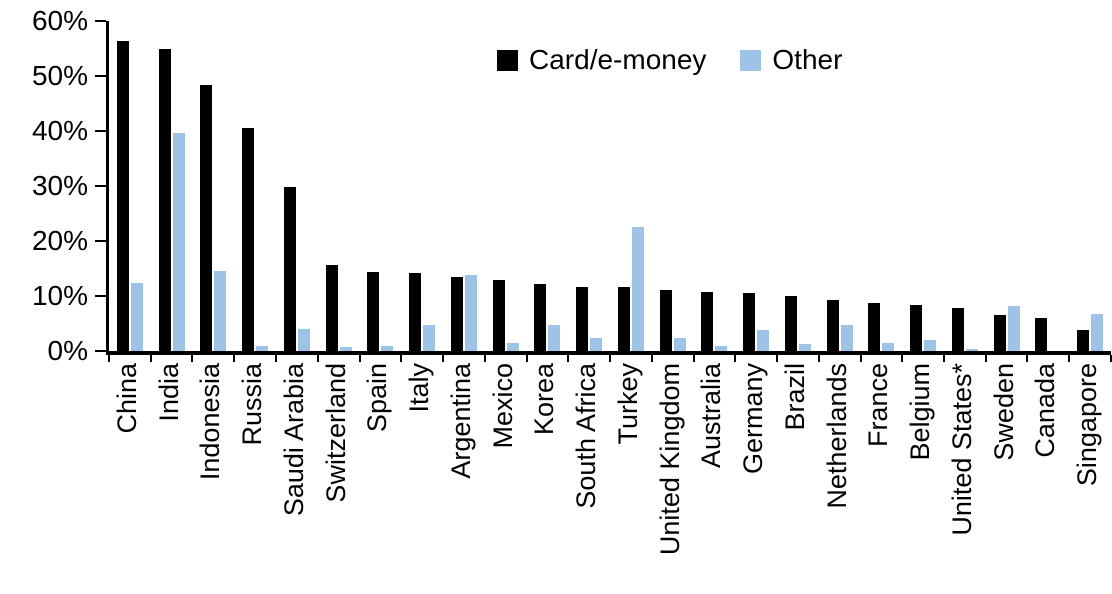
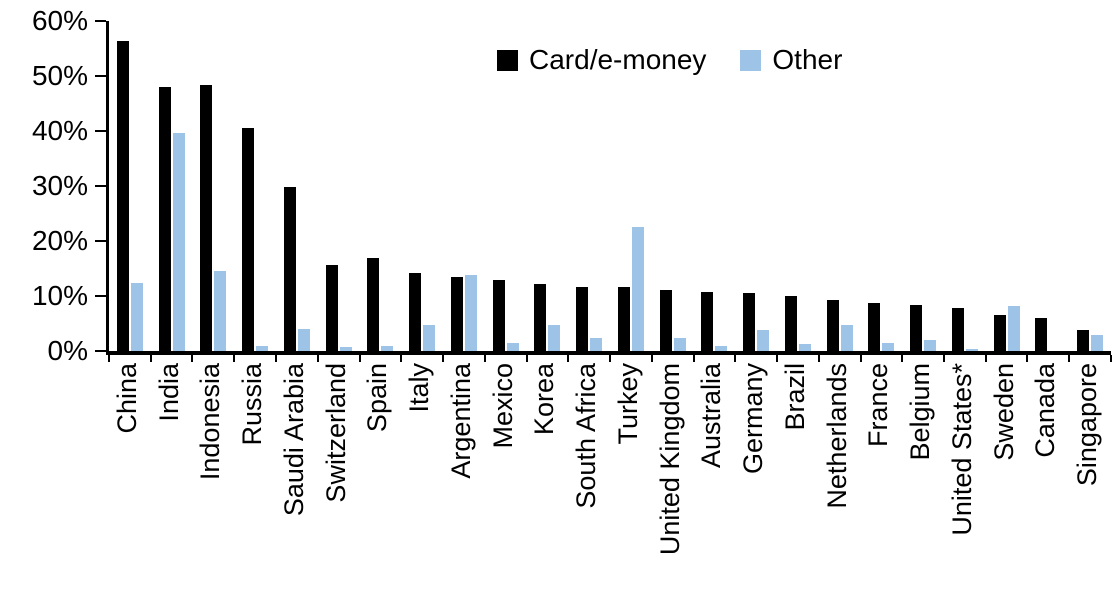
Card/e-money/India: 55% -> 48%
Card/e-money/Spain: 14% -> 17%
Other/Singapore: 7% -> 3%
